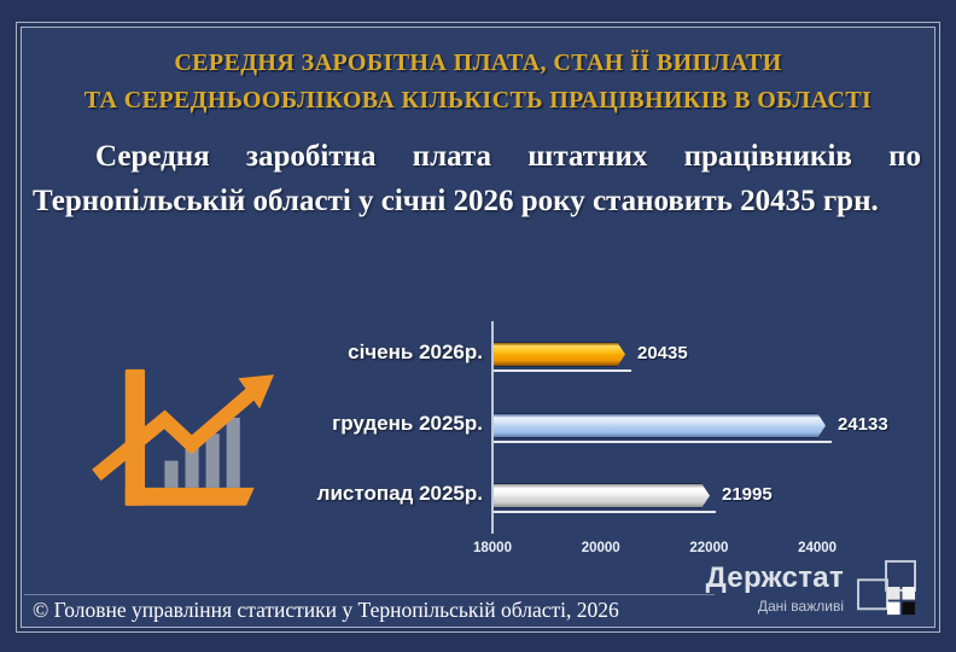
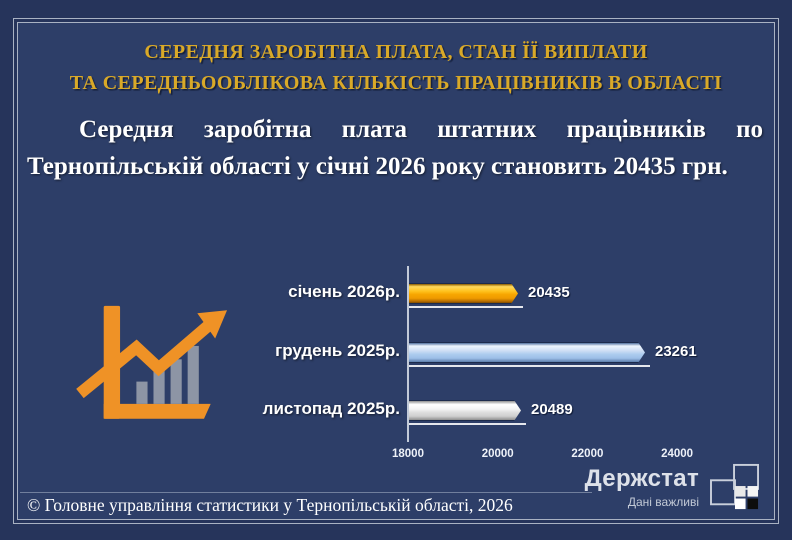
грудень 2025р.: 24133 -> 23261
листопад 2025р.: 21995 -> 20489
